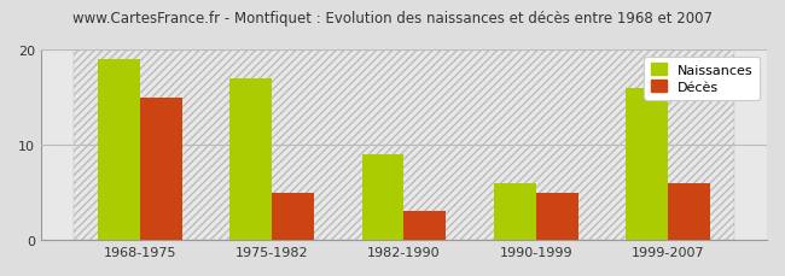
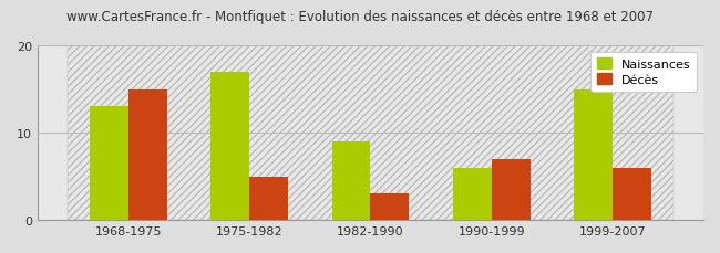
Naissances/1968-1975: 19 -> 13
Décès/1990-1999: 5 -> 7
Naissances/1999-2007: 16 -> 15
